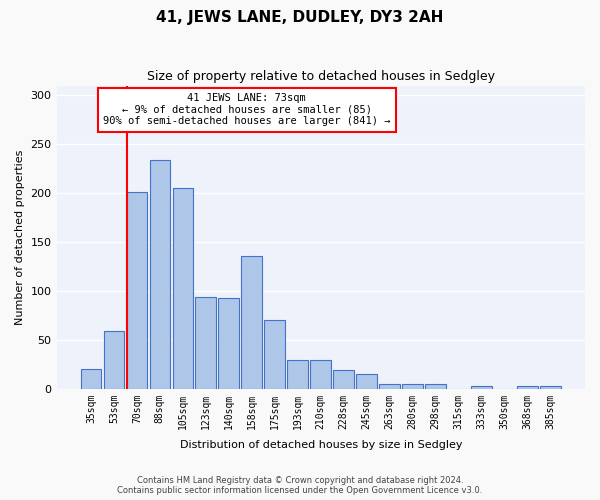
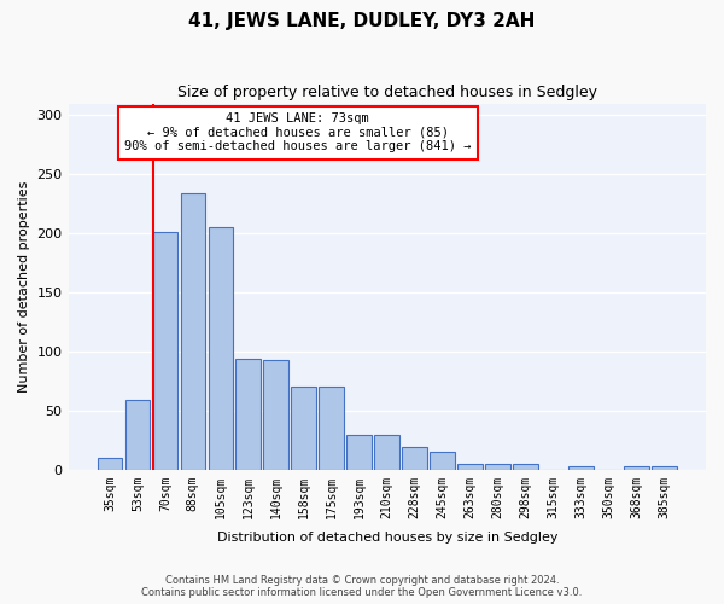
35sqm: 20 -> 10
158sqm: 136 -> 70
